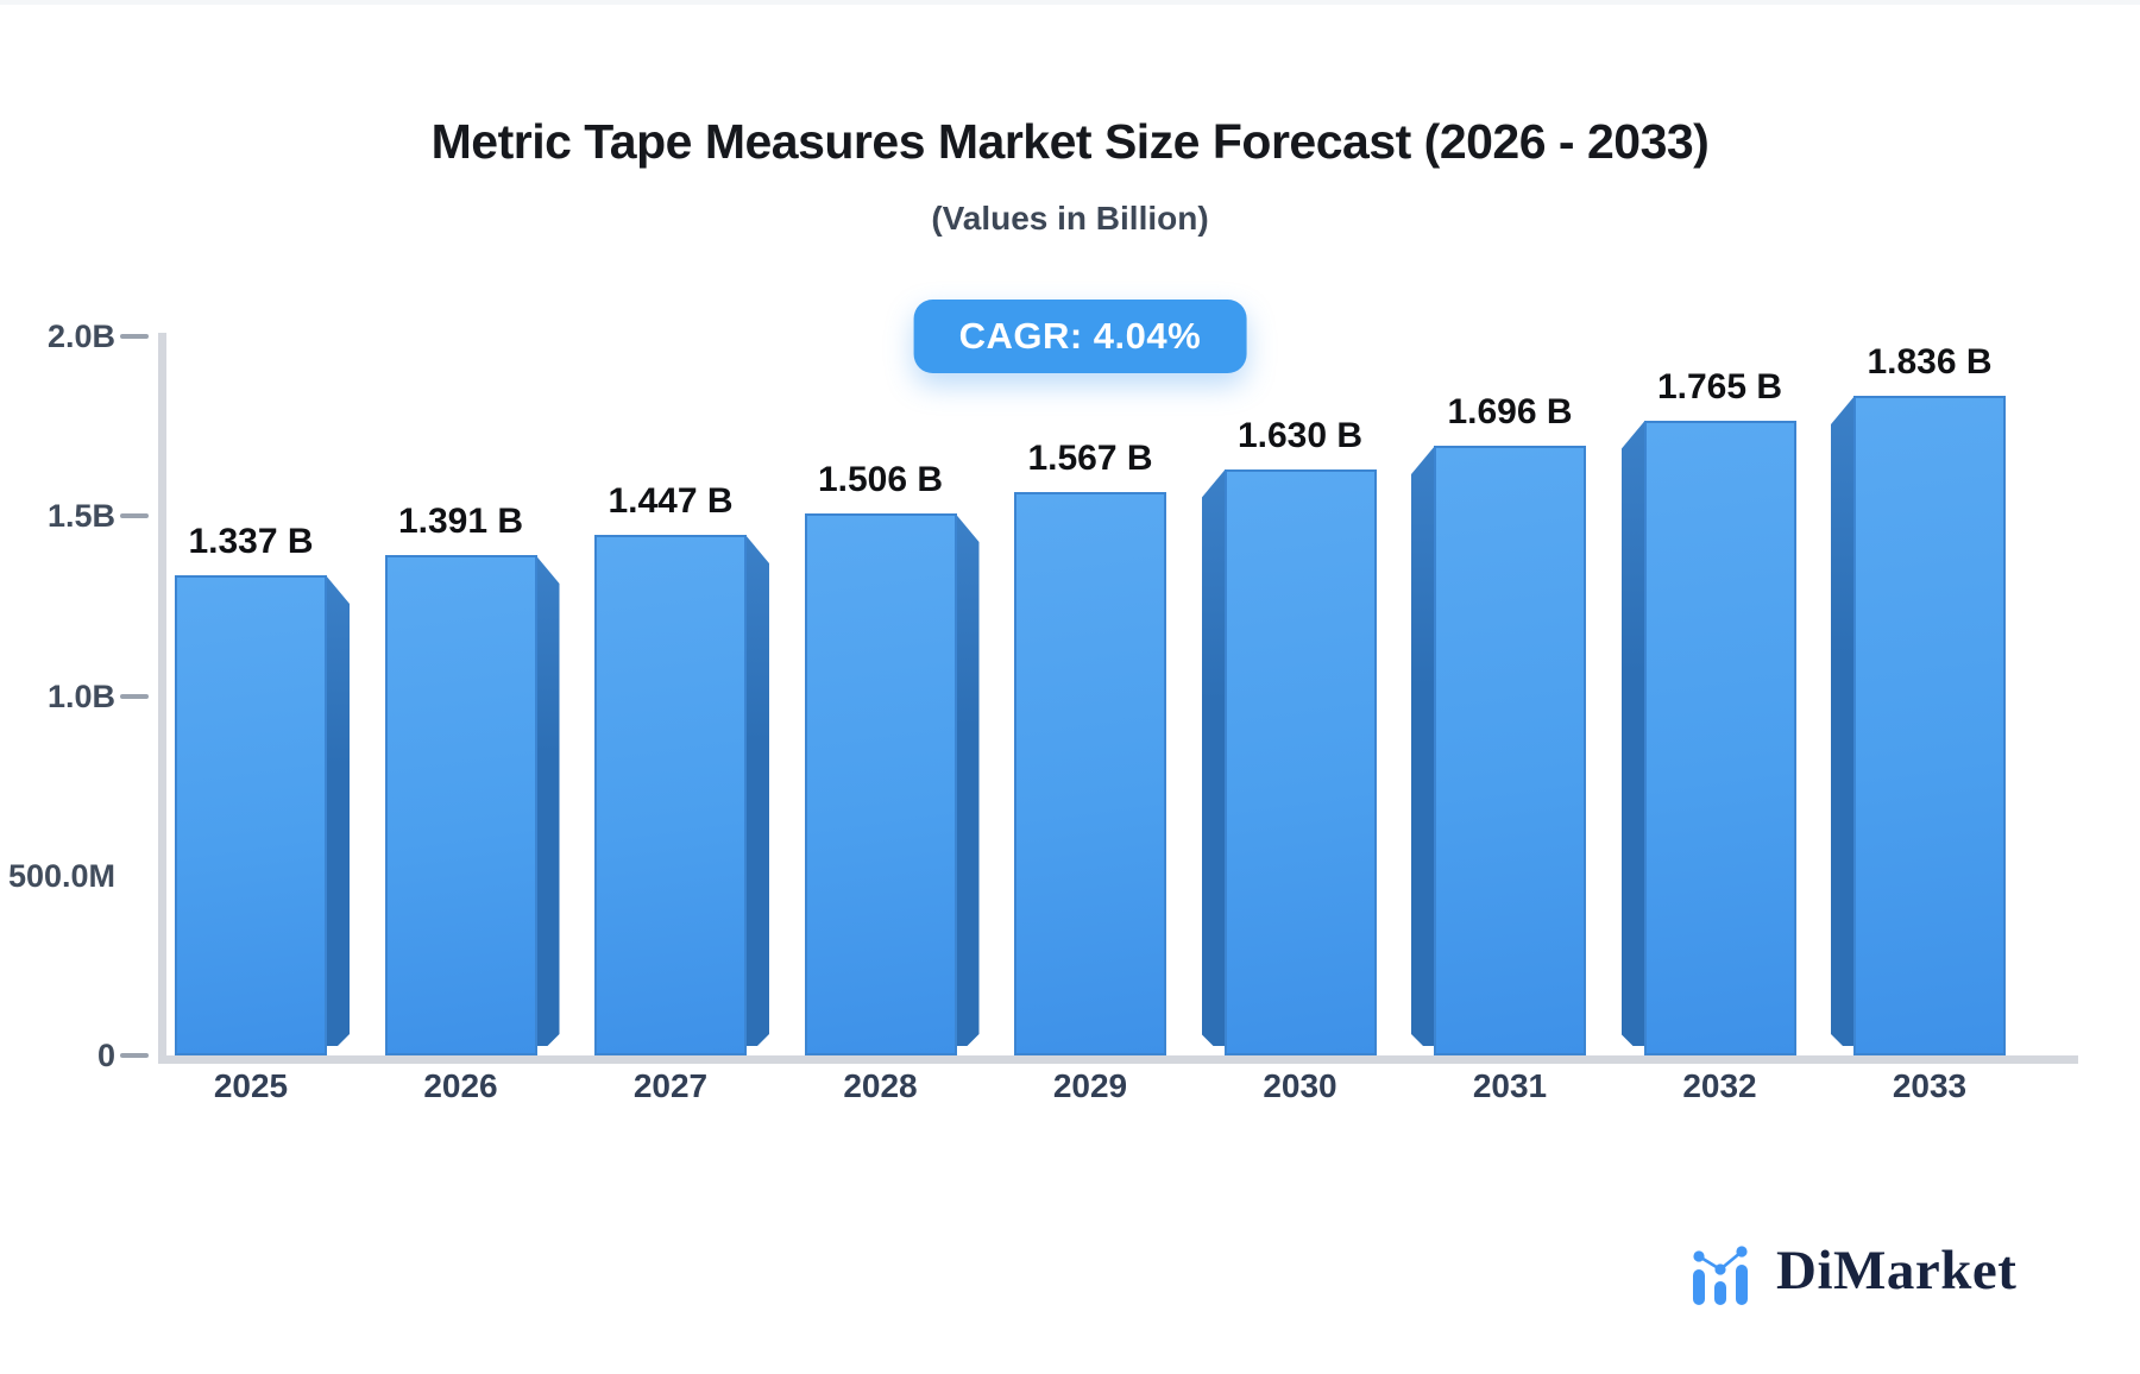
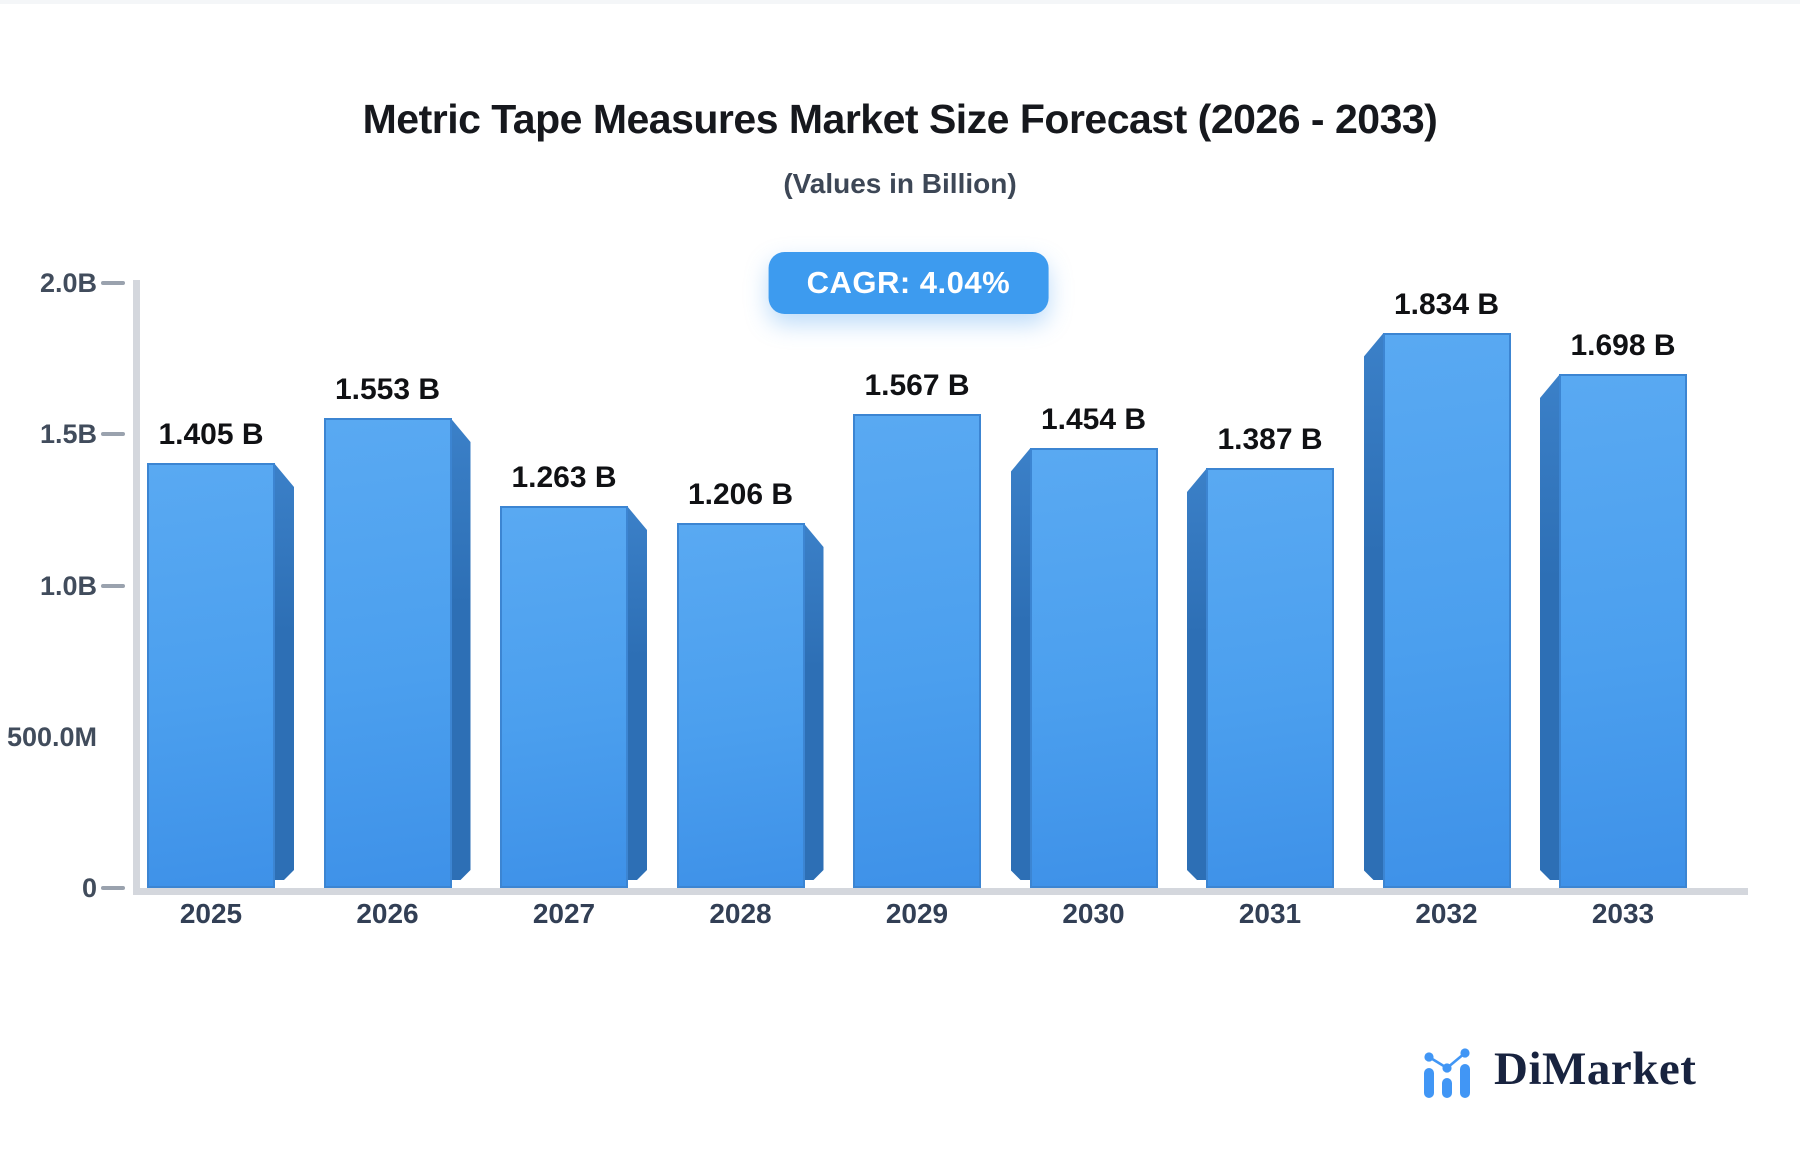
2025: 1.337 -> 1.405
2026: 1.391 -> 1.553
2027: 1.447 -> 1.263
2028: 1.506 -> 1.206
2030: 1.630 -> 1.454
2031: 1.696 -> 1.387
2032: 1.765 -> 1.834
2033: 1.836 -> 1.698
